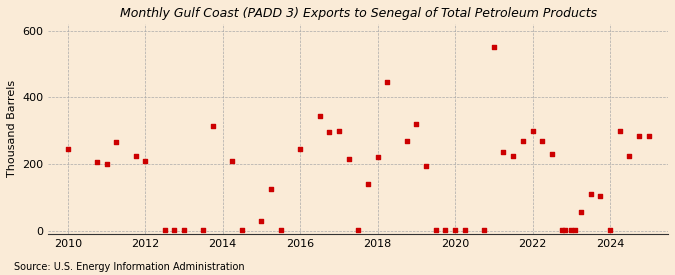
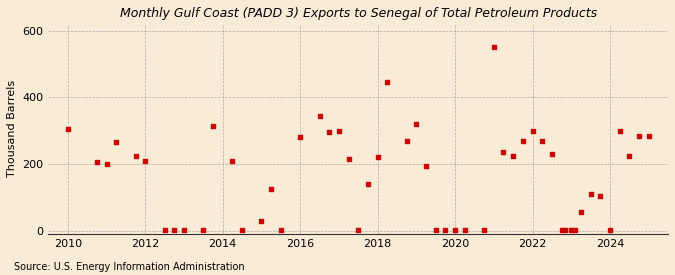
2010: 245 -> 305
2016: 245 -> 280
